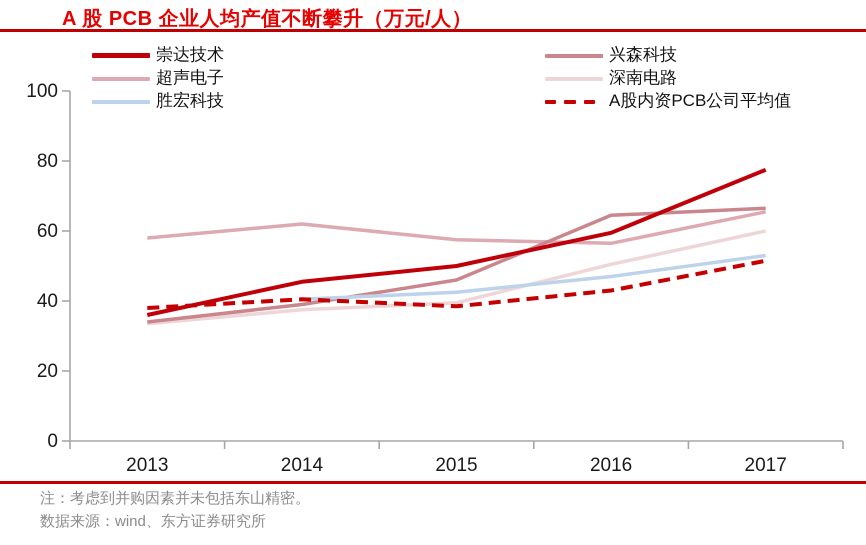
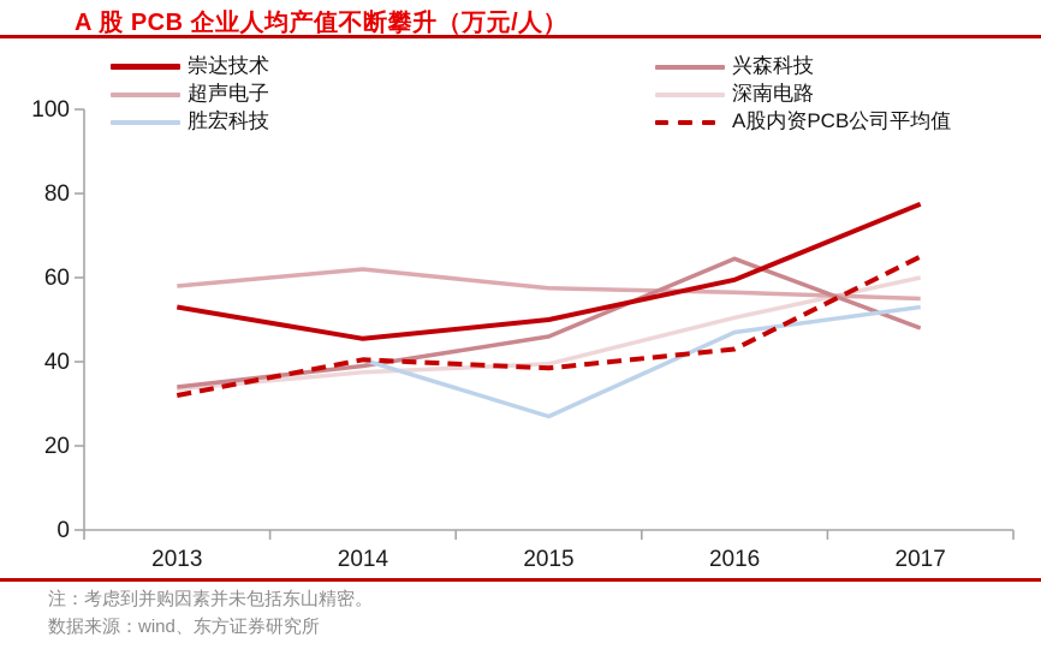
崇达技术/2013: 36 -> 53
A股内资PCB公司平均值/2013: 38 -> 32
胜宏科技/2015: 42 -> 27
超声电子/2017: 66 -> 55
兴森科技/2017: 66 -> 48
A股内资PCB公司平均值/2017: 52 -> 65
